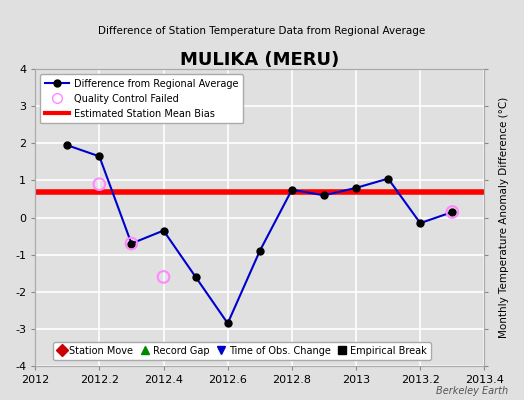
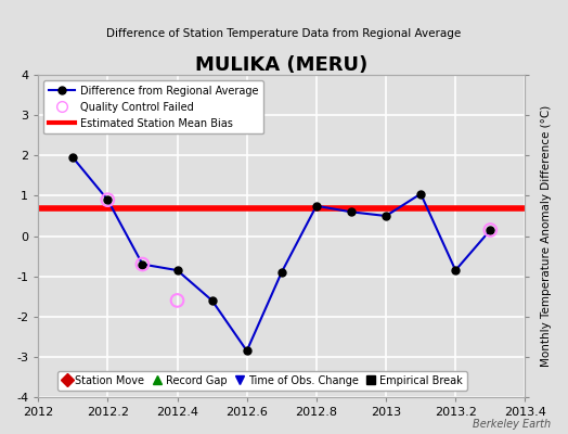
Time of Obs. Change/2012.2: 1.65 -> 0.90
Time of Obs. Change/2012.4: -0.35 -> -0.85
Time of Obs. Change/2013: 0.80 -> 0.50
Time of Obs. Change/2013.2: -0.15 -> -0.85
